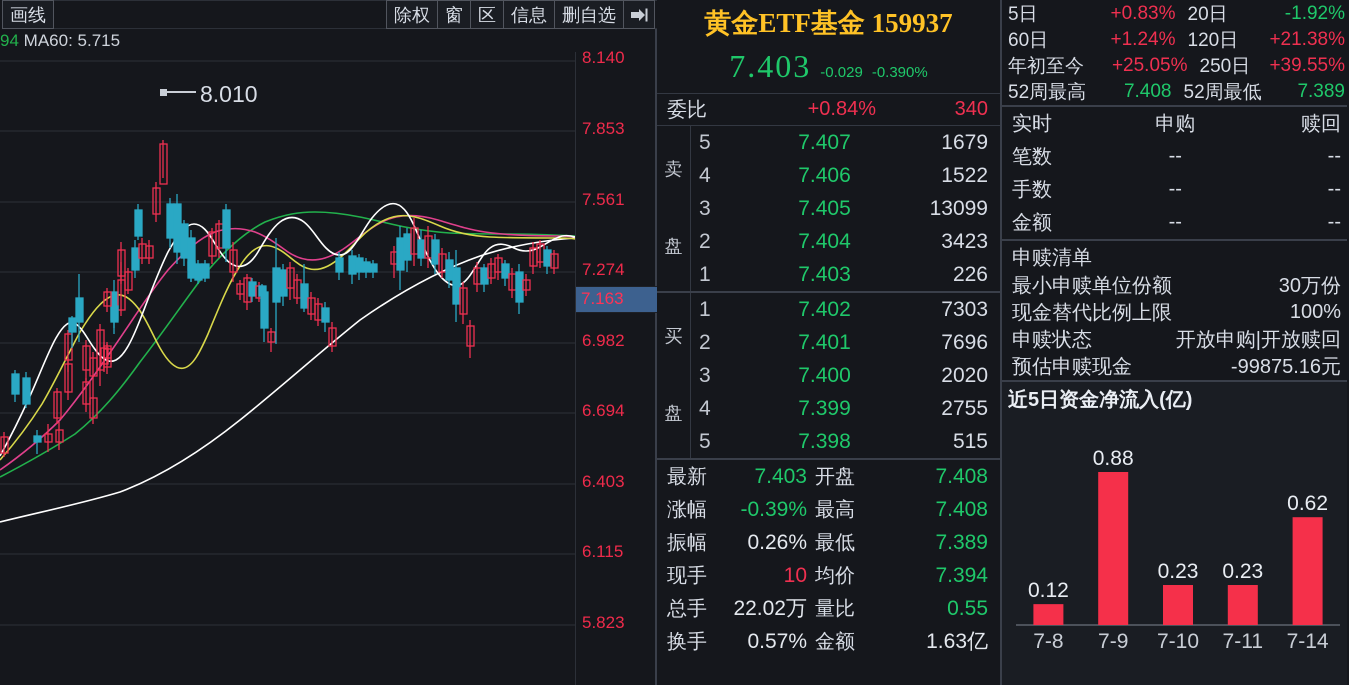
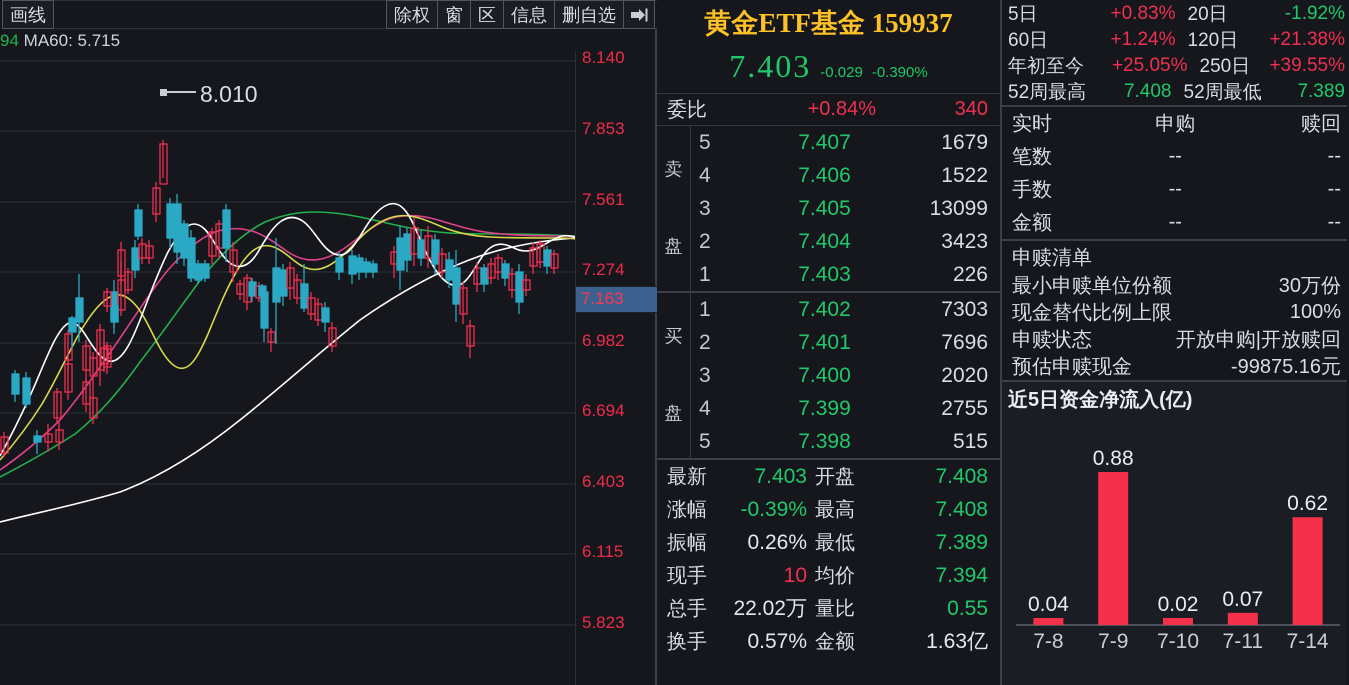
7-8: 0.12 -> 0.04
7-10: 0.23 -> 0.02
7-11: 0.23 -> 0.07
